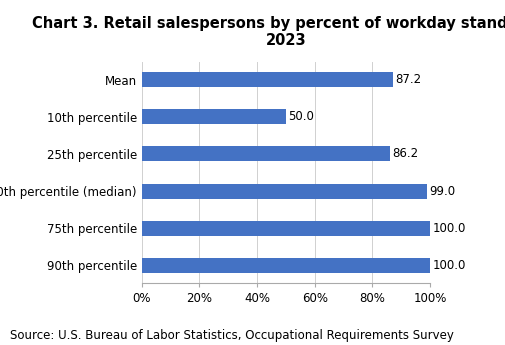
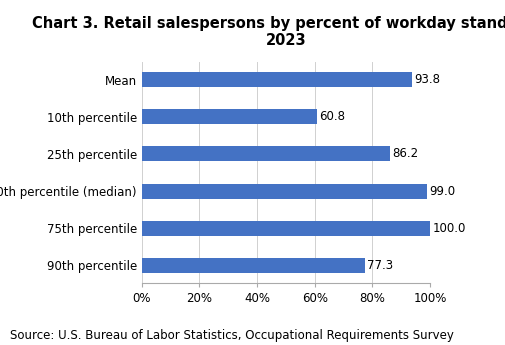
Mean: 87.2 -> 93.8
10th percentile: 50.0 -> 60.8
90th percentile: 100.0 -> 77.3
